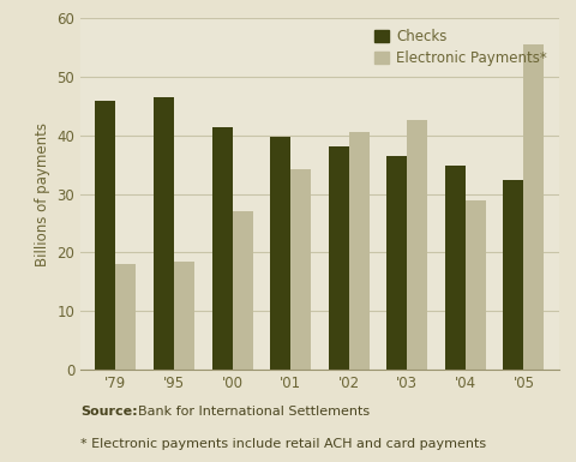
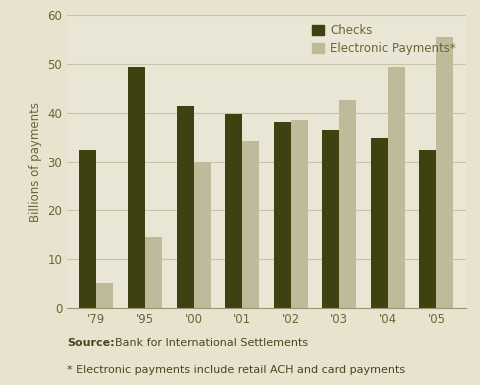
Checks/'79: 46.0 -> 32.5
Electronic Payments*/'79: 18.0 -> 5.2
Checks/'95: 46.5 -> 49.5
Electronic Payments*/'95: 18.5 -> 14.5
Electronic Payments*/'00: 27.0 -> 30.0
Electronic Payments*/'02: 40.5 -> 38.5
Electronic Payments*/'04: 29.0 -> 49.5
